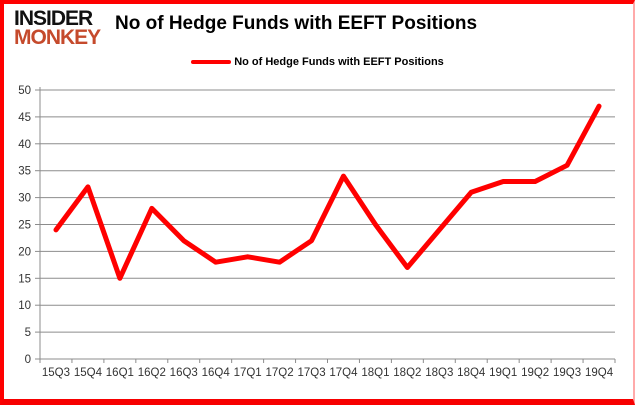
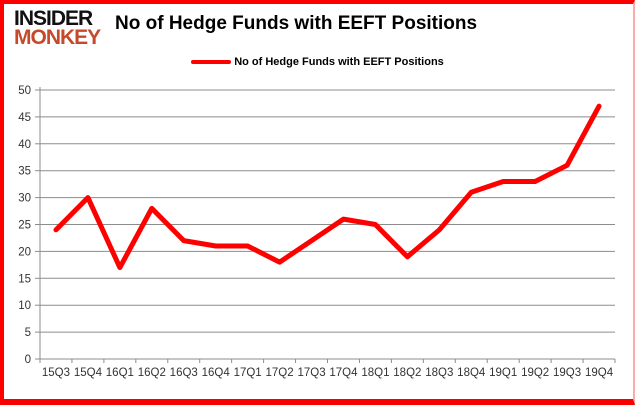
15Q4: 32 -> 30
16Q1: 15 -> 17
16Q4: 18 -> 21
17Q1: 19 -> 21
17Q4: 34 -> 26
18Q2: 17 -> 19
